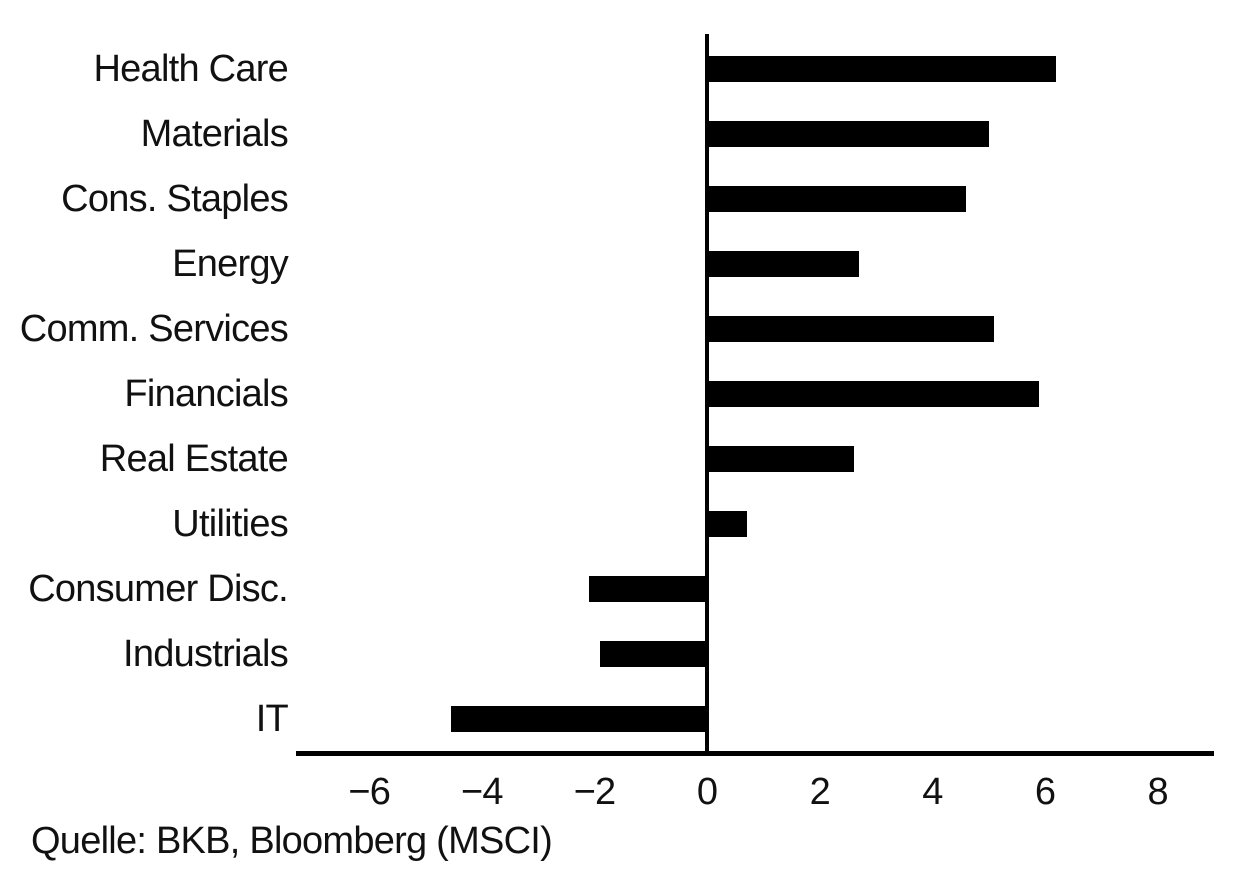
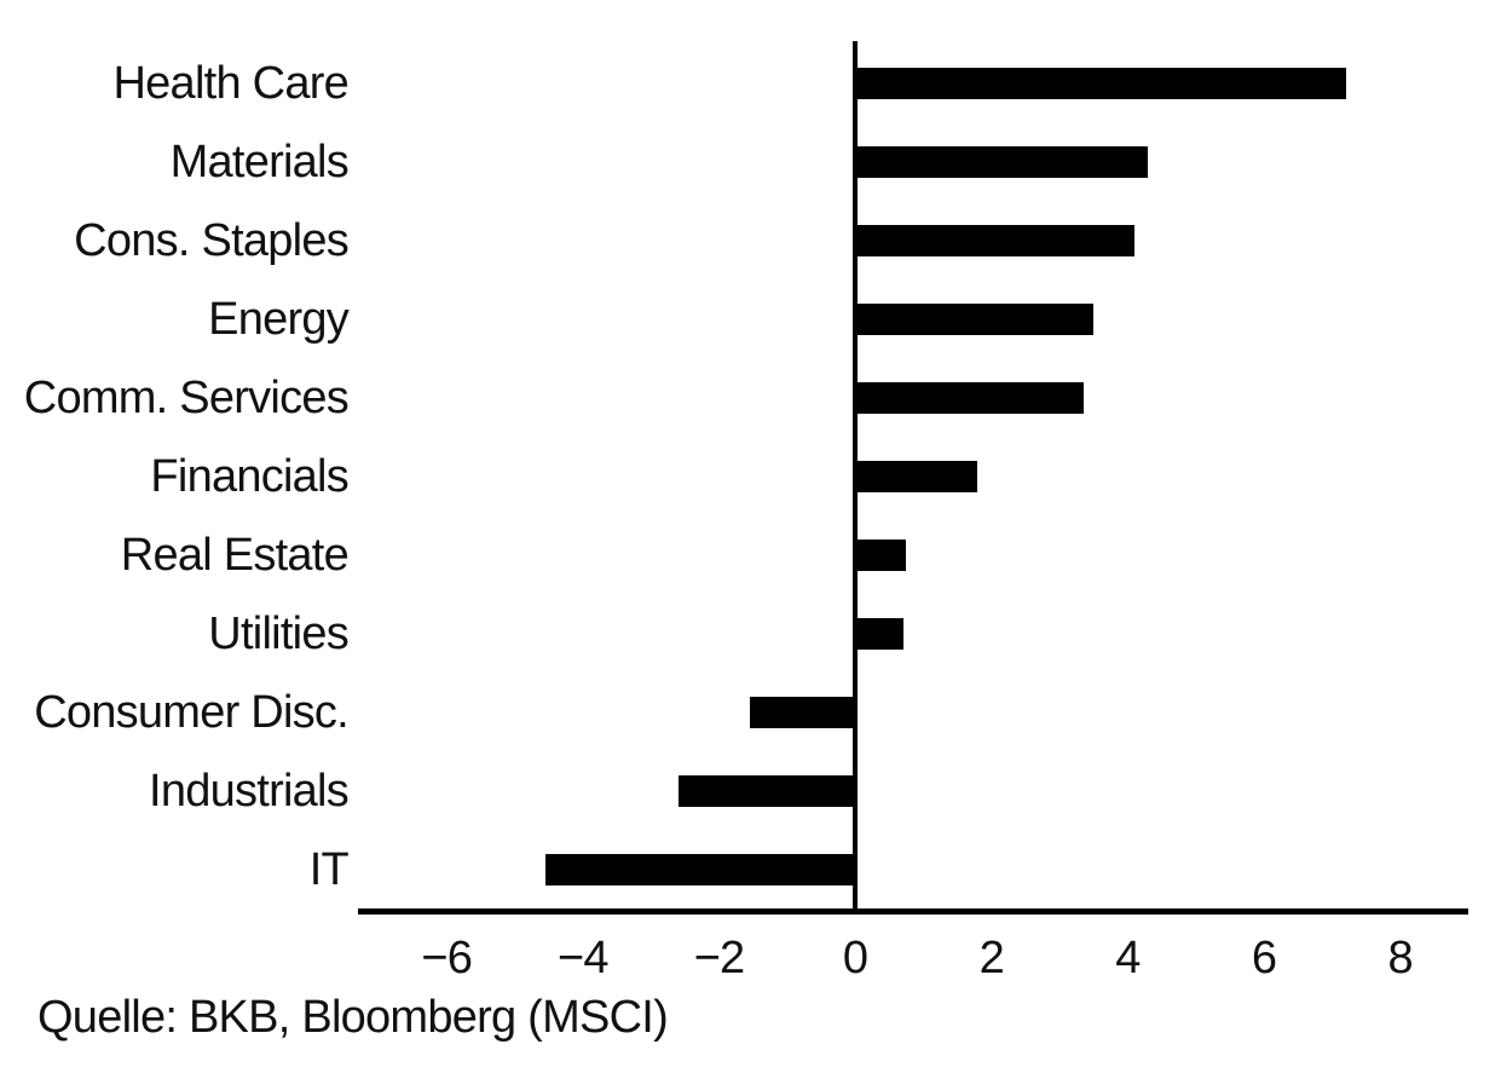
Health Care: 6.2 -> 7.2
Materials: 5.0 -> 4.3
Cons. Staples: 4.6 -> 4.1
Energy: 2.7 -> 3.5
Comm. Services: 5.1 -> 3.4
Financials: 5.9 -> 1.8
Real Estate: 2.6 -> 0.8
Consumer Disc.: -2.1 -> -1.6
Industrials: -1.9 -> -2.6
